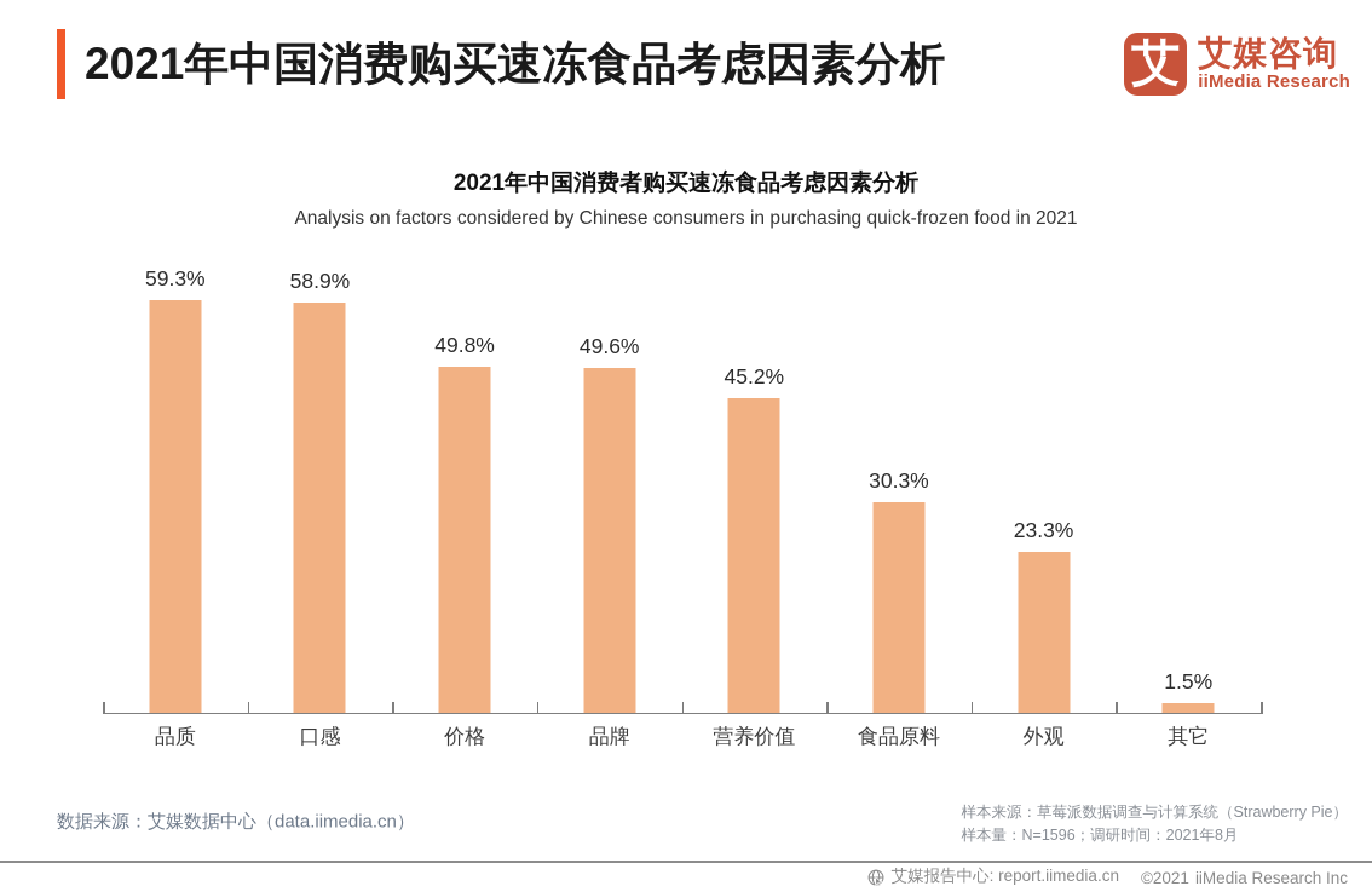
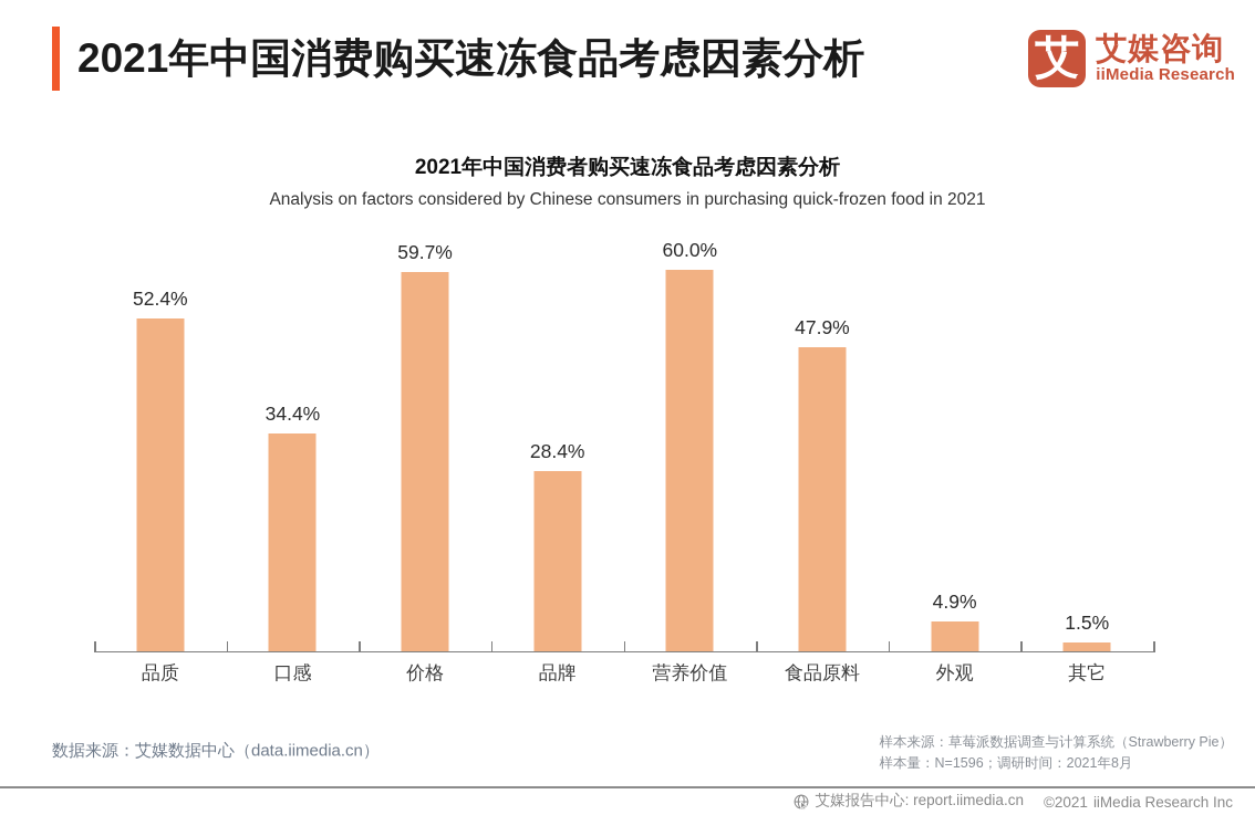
品质: 59.3% -> 52.4%
口感: 58.9% -> 34.4%
价格: 49.8% -> 59.7%
品牌: 49.6% -> 28.4%
营养价值: 45.2% -> 60.0%
食品原料: 30.3% -> 47.9%
外观: 23.3% -> 4.9%
